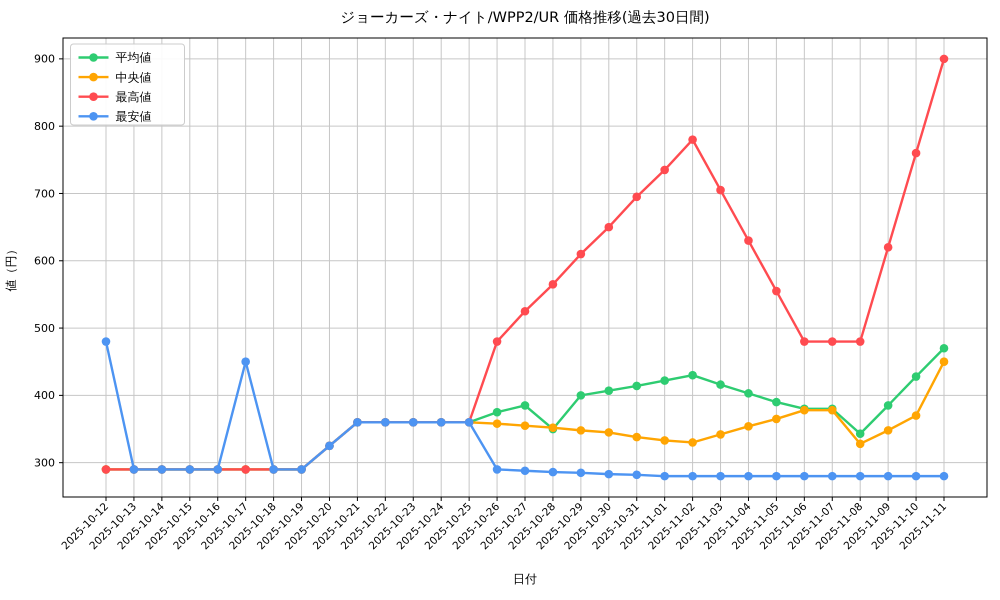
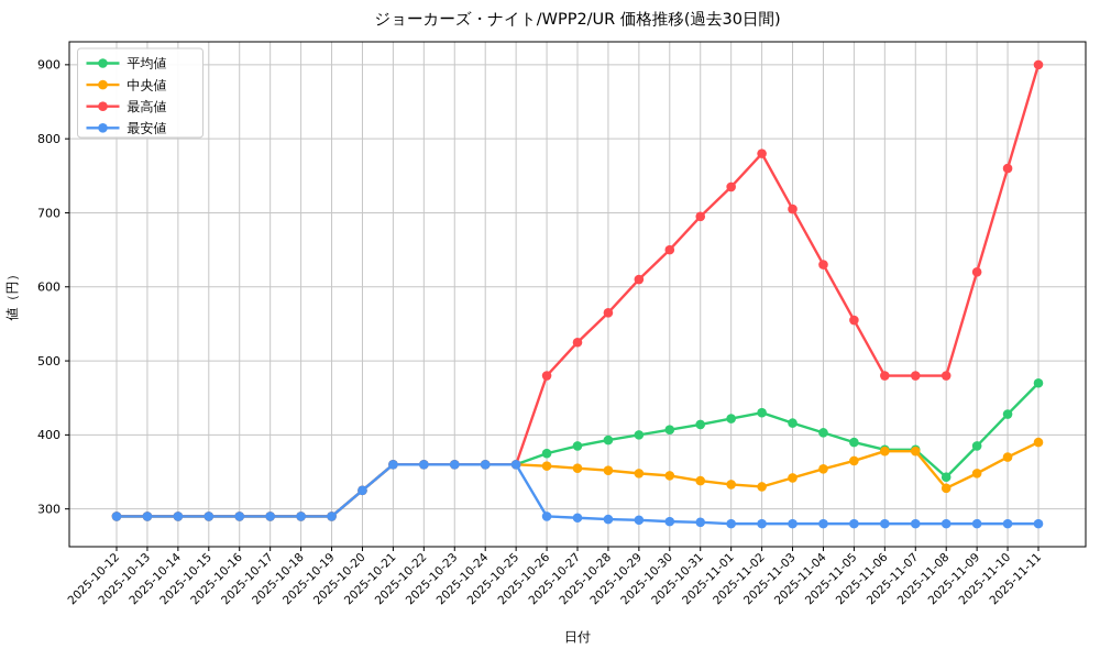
最安値/2025-10-12: 480 -> 290
最安値/2025-10-17: 450 -> 290
平均値/2025-10-28: 350 -> 390
中央値/2025-11-11: 450 -> 390
